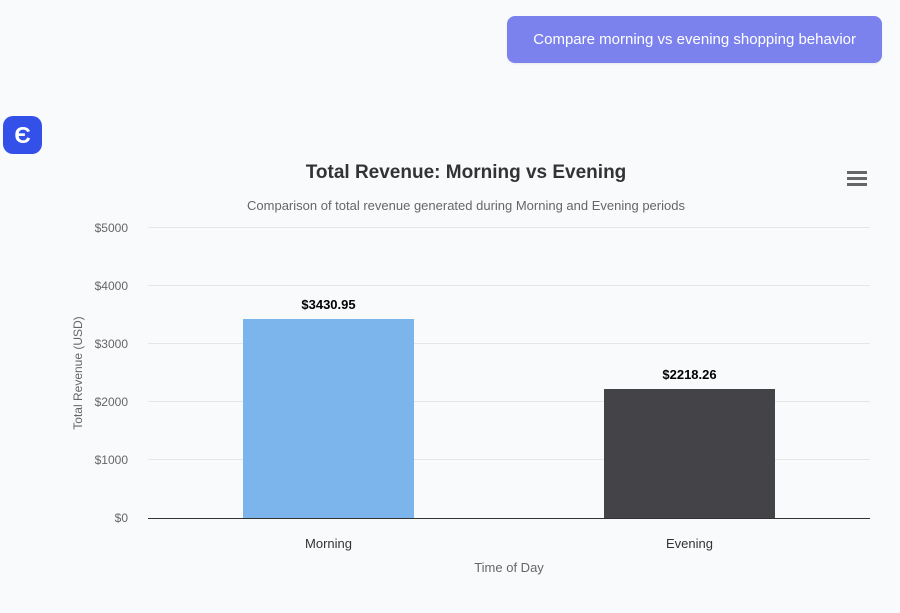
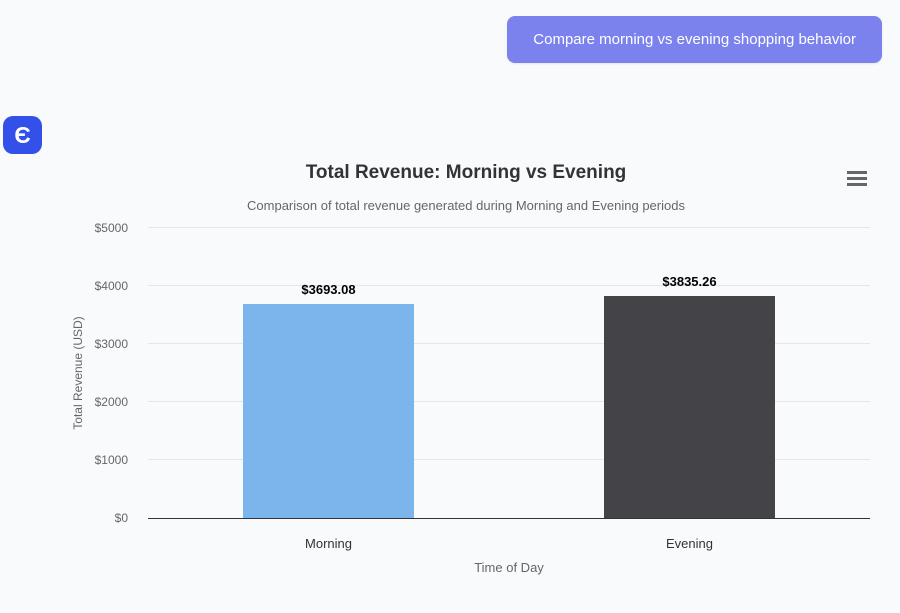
Morning: $3430.95 -> $3693.08
Evening: $2218.26 -> $3835.26
